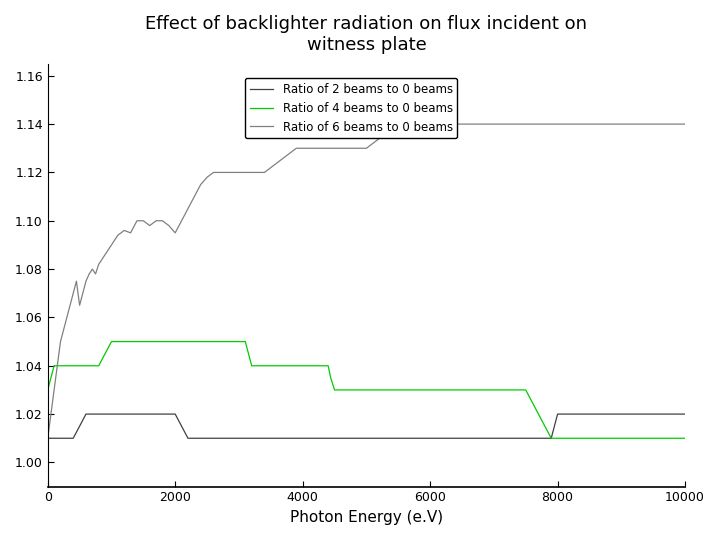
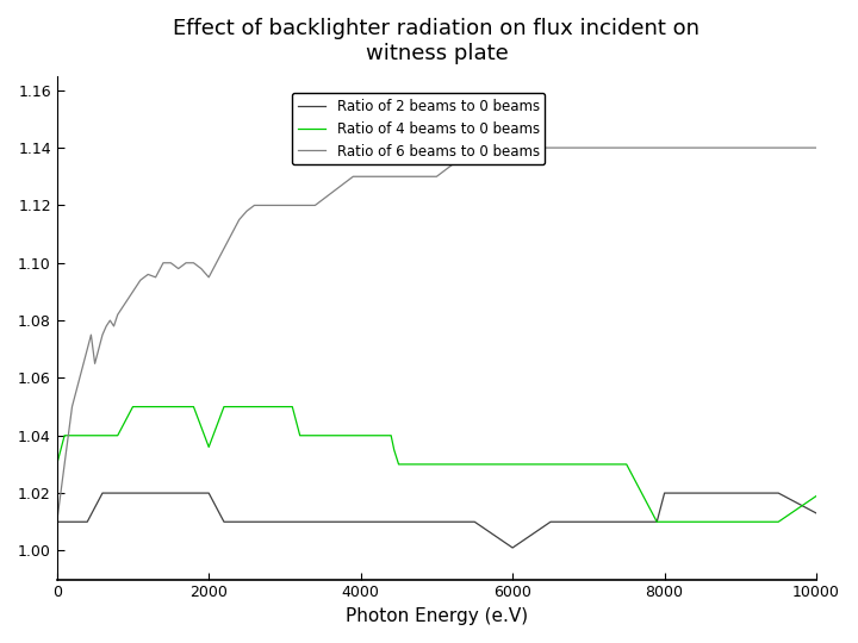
Ratio of 4 beams to 0 beams/2000: 1.050 -> 1.036
Ratio of 2 beams to 0 beams/6000: 1.010 -> 1.001
Ratio of 2 beams to 0 beams/10000: 1.020 -> 1.013
Ratio of 4 beams to 0 beams/10000: 1.010 -> 1.019
